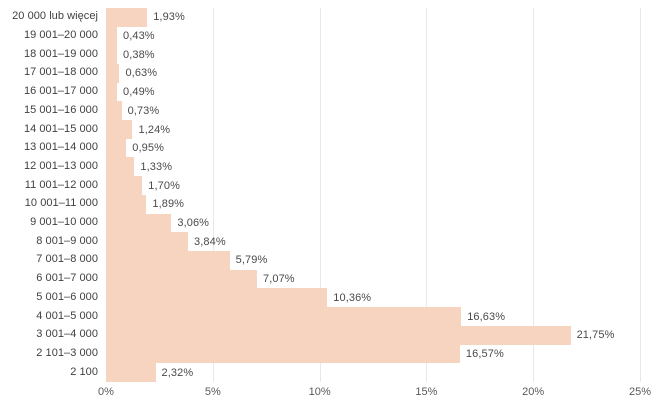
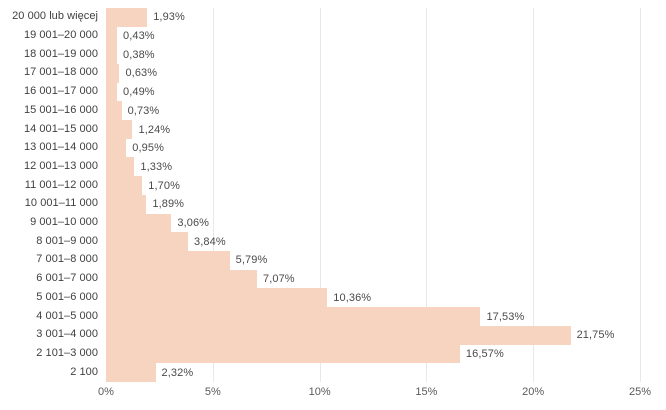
4 001–5 000: 16,63% -> 17,53%
